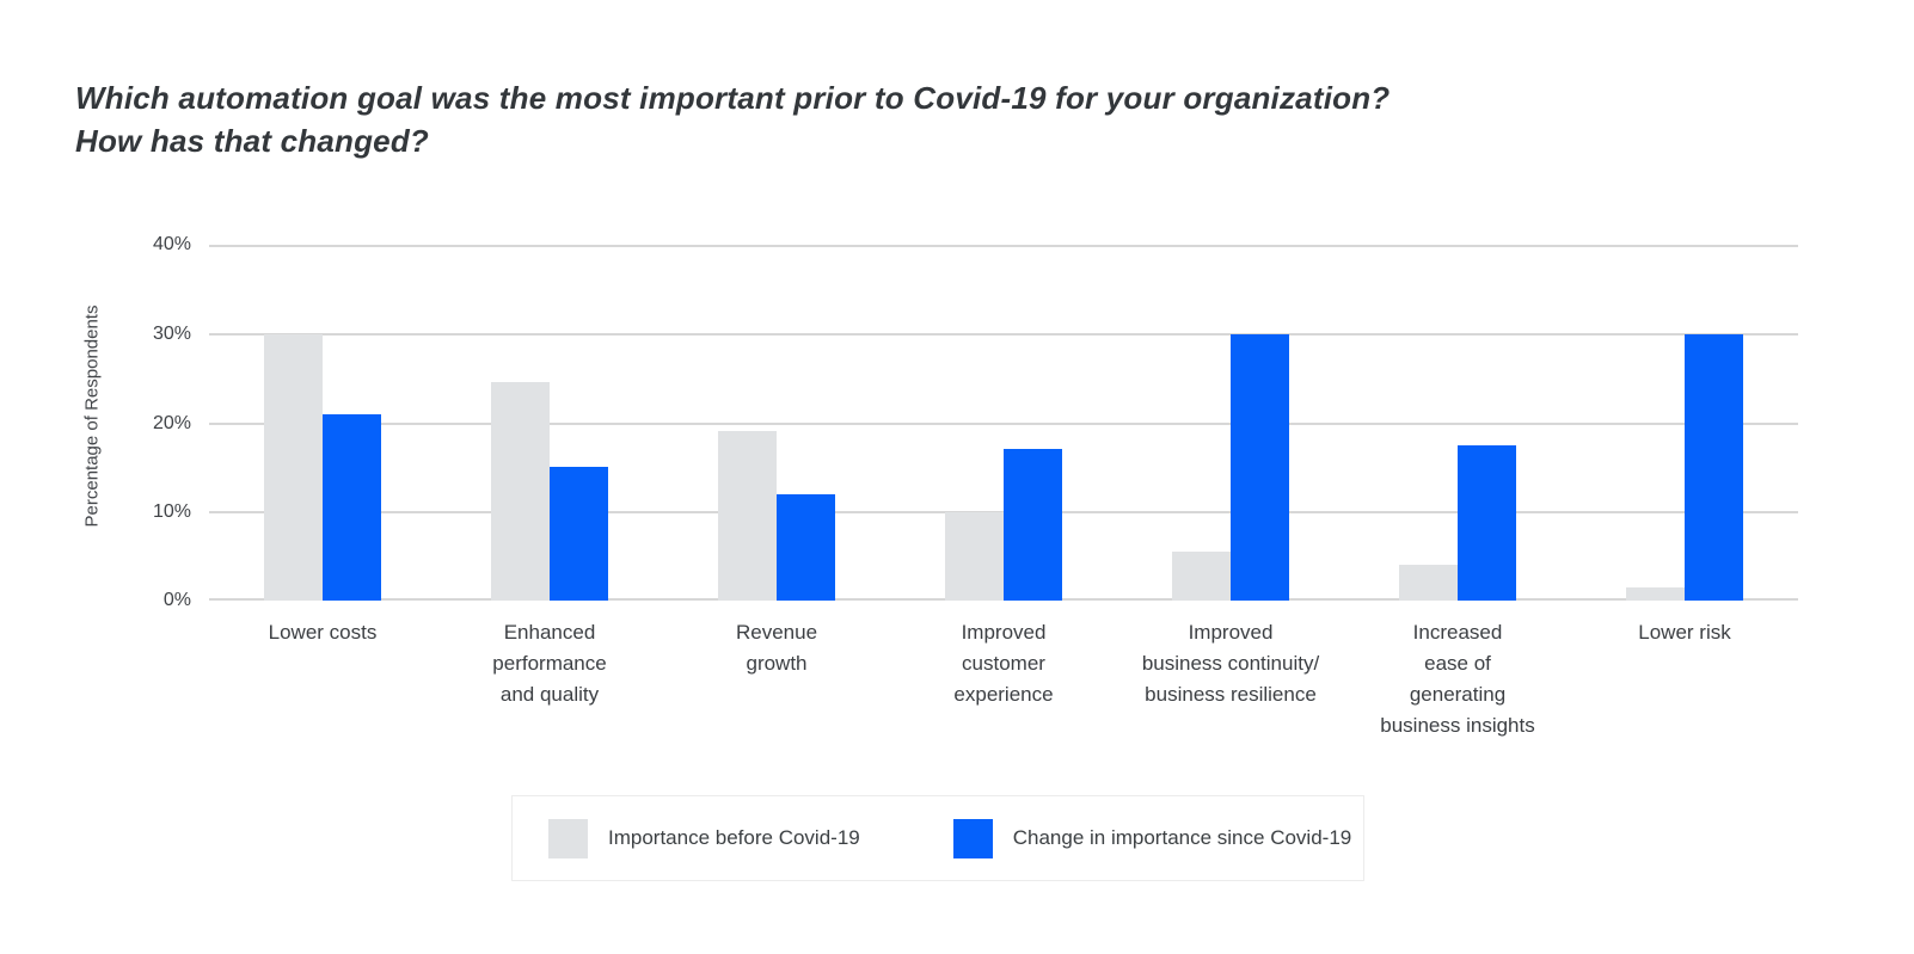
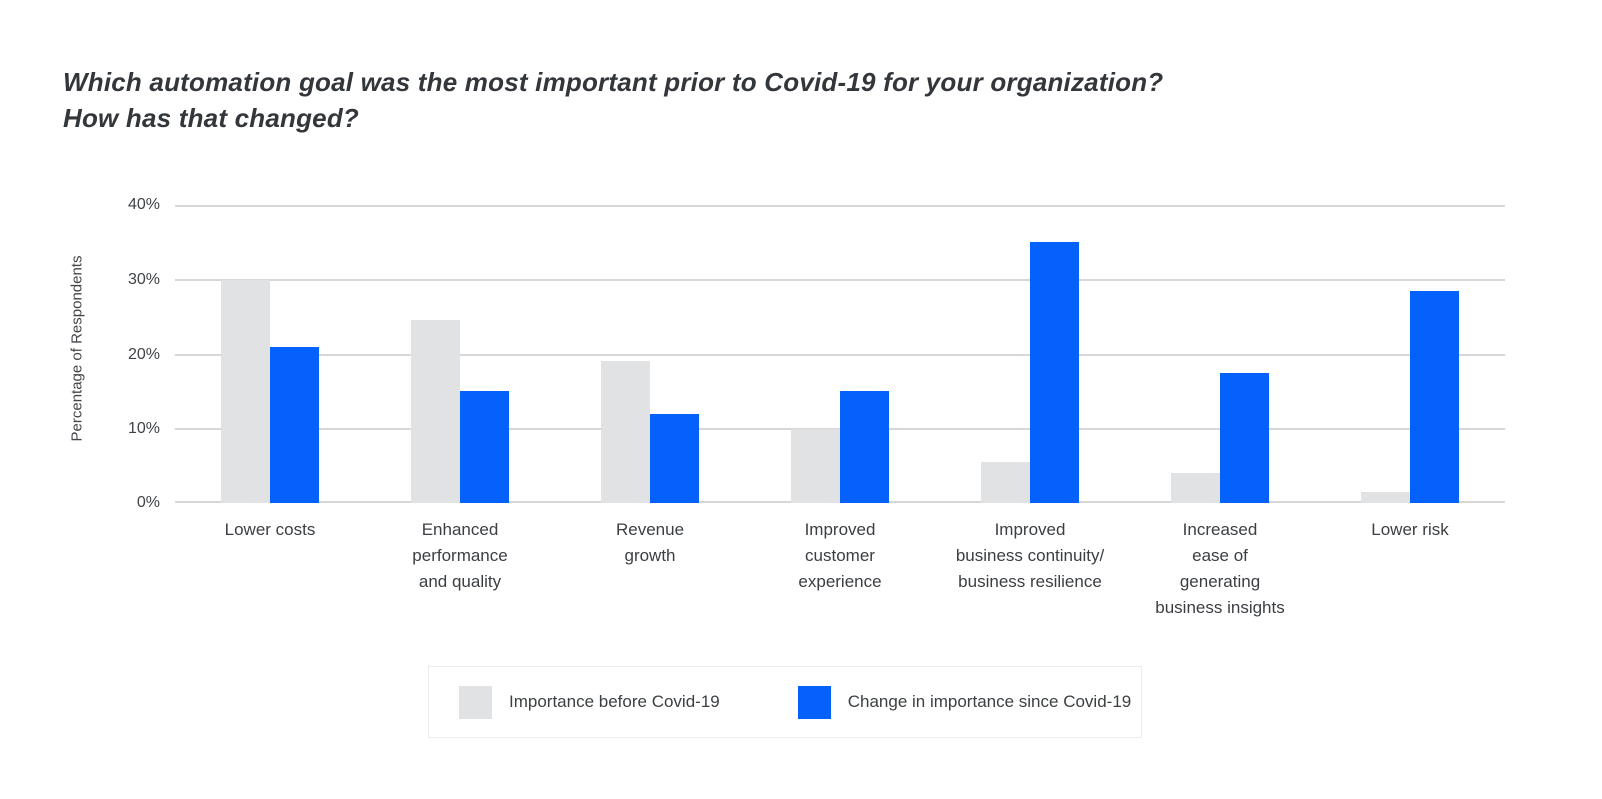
Change in importance since Covid-19/Improved customer experience: 17% -> 15%
Change in importance since Covid-19/Improved business continuity/ business resilience: 30% -> 35%
Change in importance since Covid-19/Lower risk: 30% -> 28%
